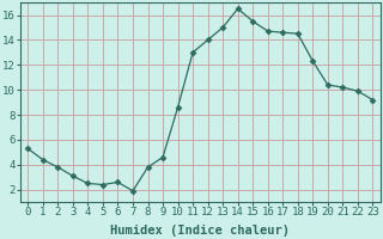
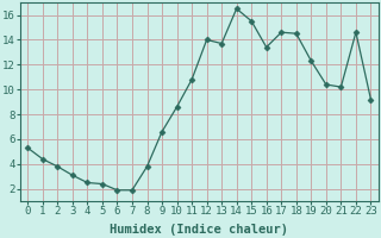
6: 2.6 -> 1.9
9: 4.6 -> 6.6
11: 13.0 -> 10.8
13: 15.0 -> 13.7
16: 14.7 -> 13.4
22: 9.9 -> 14.6
